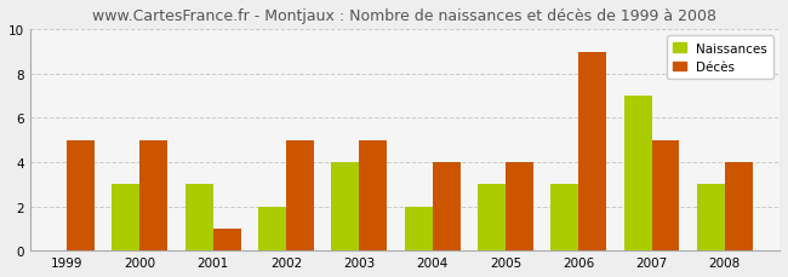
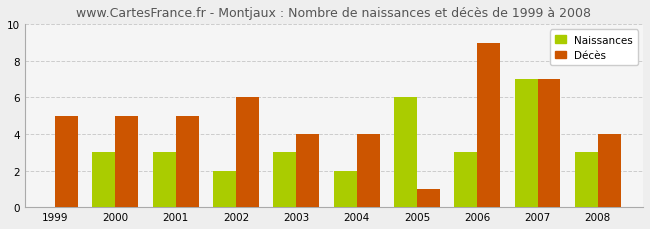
Décès/2001: 1 -> 5
Décès/2002: 5 -> 6
Naissances/2003: 4 -> 3
Décès/2003: 5 -> 4
Naissances/2005: 3 -> 6
Décès/2005: 4 -> 1
Décès/2007: 5 -> 7
